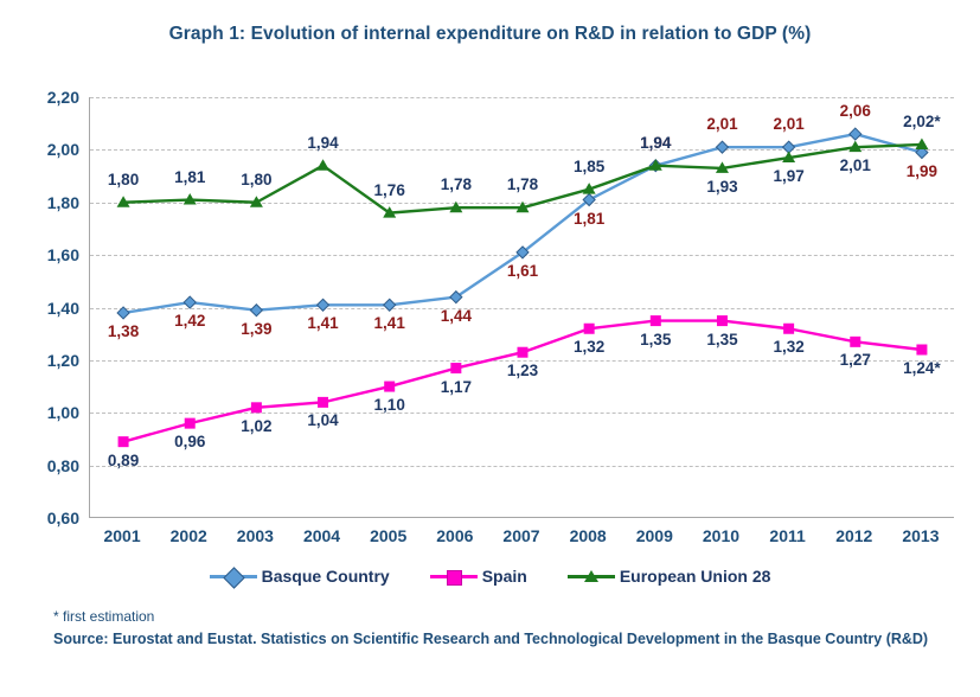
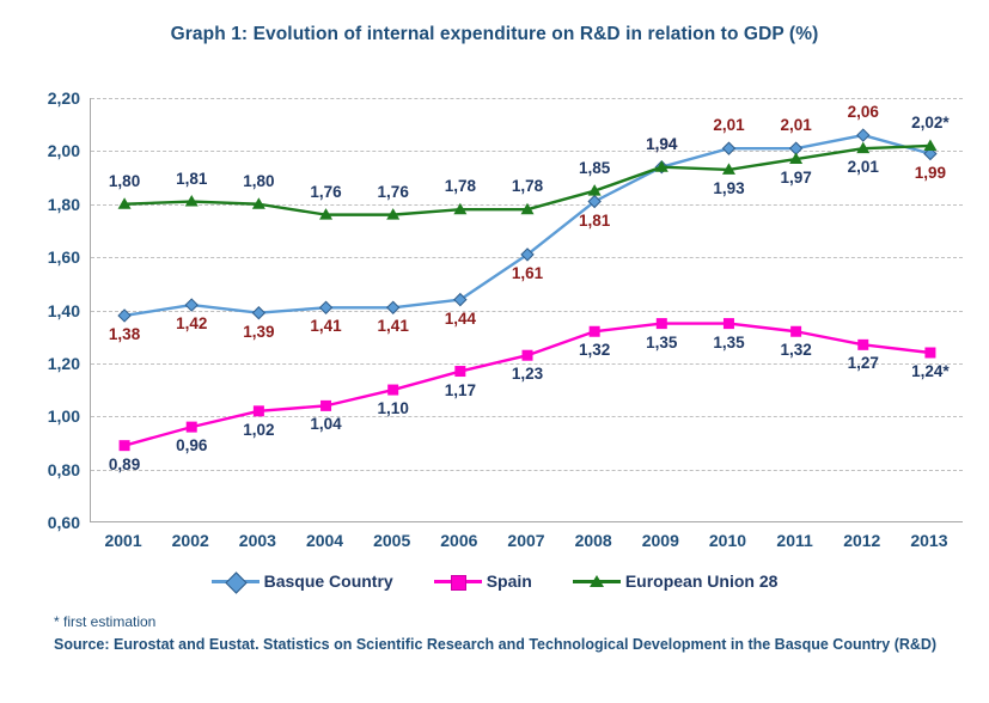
European Union 28/2004: 1,94 -> 1,76
